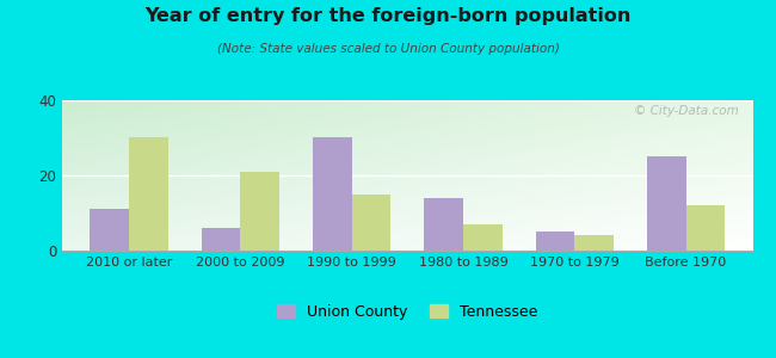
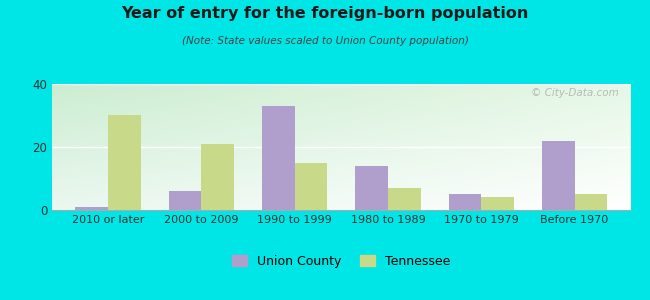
Union County/2010 or later: 11 -> 1
Union County/1990 to 1999: 30 -> 33
Union County/Before 1970: 25 -> 22
Tennessee/Before 1970: 12 -> 5
